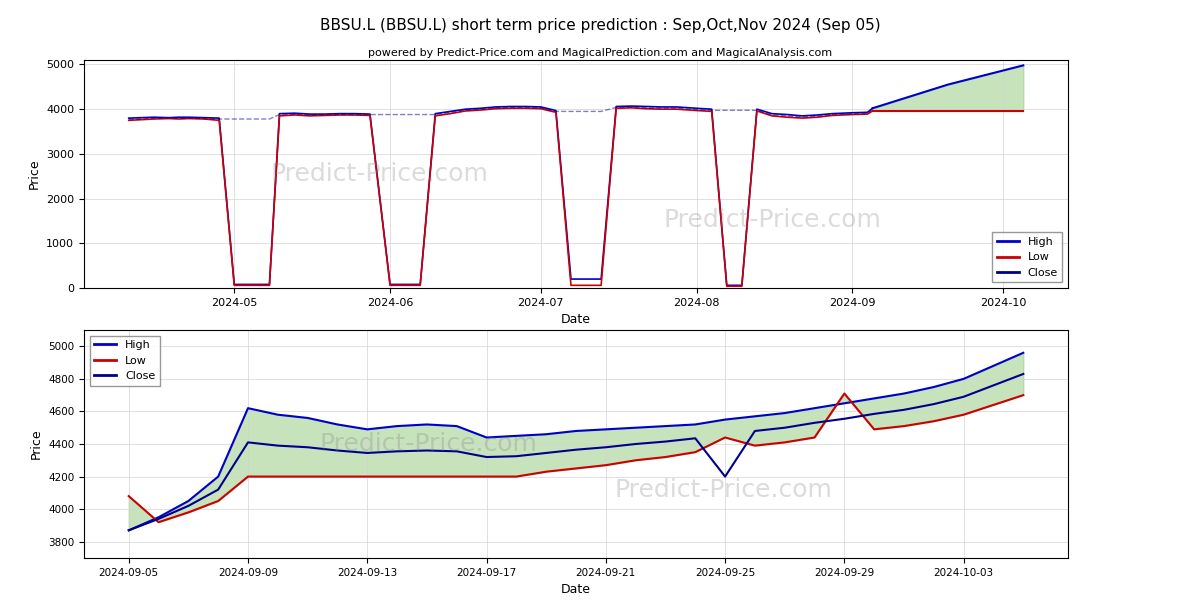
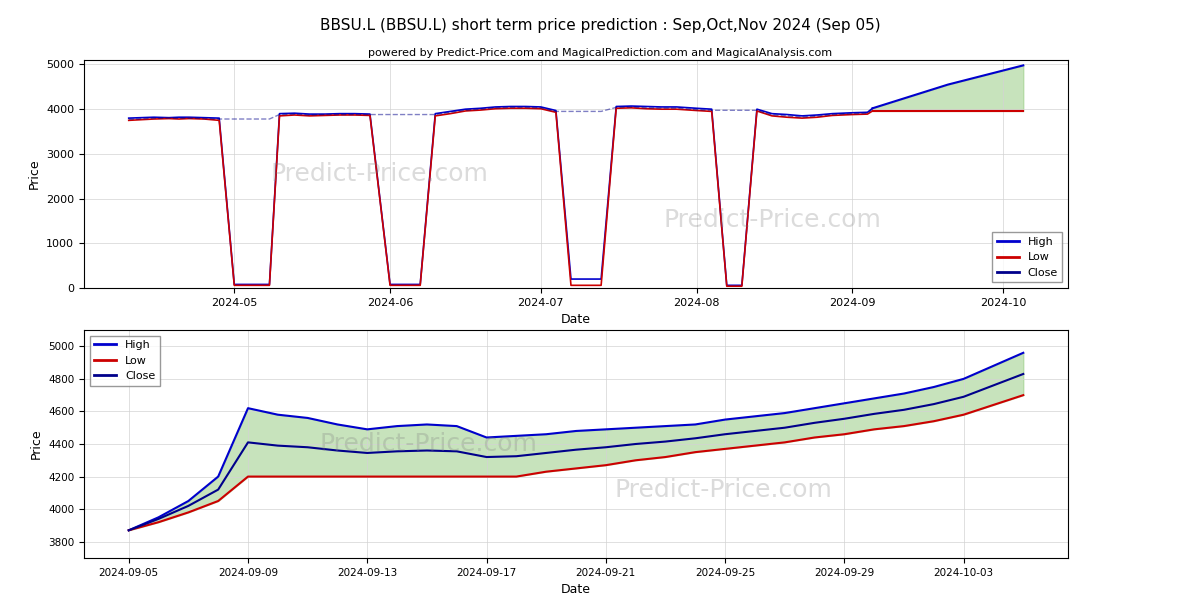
Low/2024-09-05: 4080 -> 3870
Low/2024-09-25: 4440 -> 4370
Close/2024-09-25: 4200 -> 4460
Low/2024-09-29: 4710 -> 4460
